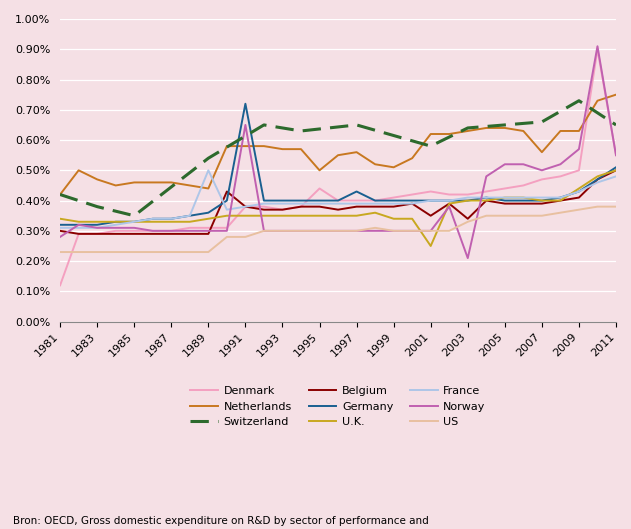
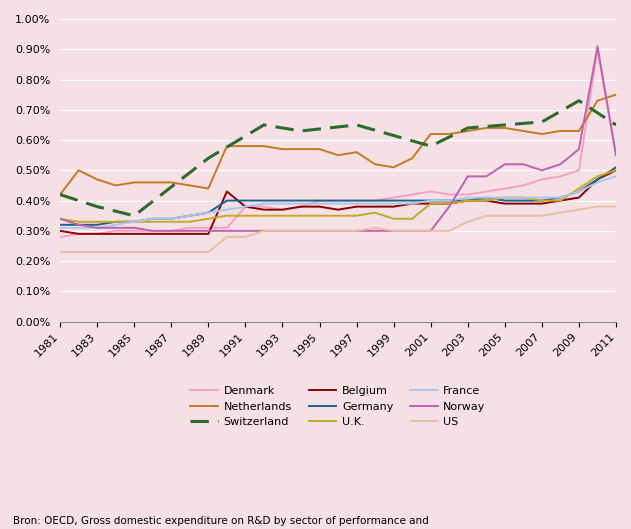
Denmark/1981: 0.12% -> 0.28%
Norway/1981: 0.28% -> 0.34%
France/1989: 0.50% -> 0.36%
Germany/1991: 0.72% -> 0.40%
Norway/1991: 0.65% -> 0.30%
Denmark/1995: 0.44% -> 0.40%
Netherlands/1995: 0.50% -> 0.57%
Germany/1997: 0.43% -> 0.40%
Belgium/2001: 0.35% -> 0.39%
U.K./2001: 0.25% -> 0.39%
Belgium/2003: 0.34% -> 0.40%
Norway/2003: 0.21% -> 0.48%
Netherlands/2007: 0.56% -> 0.62%
